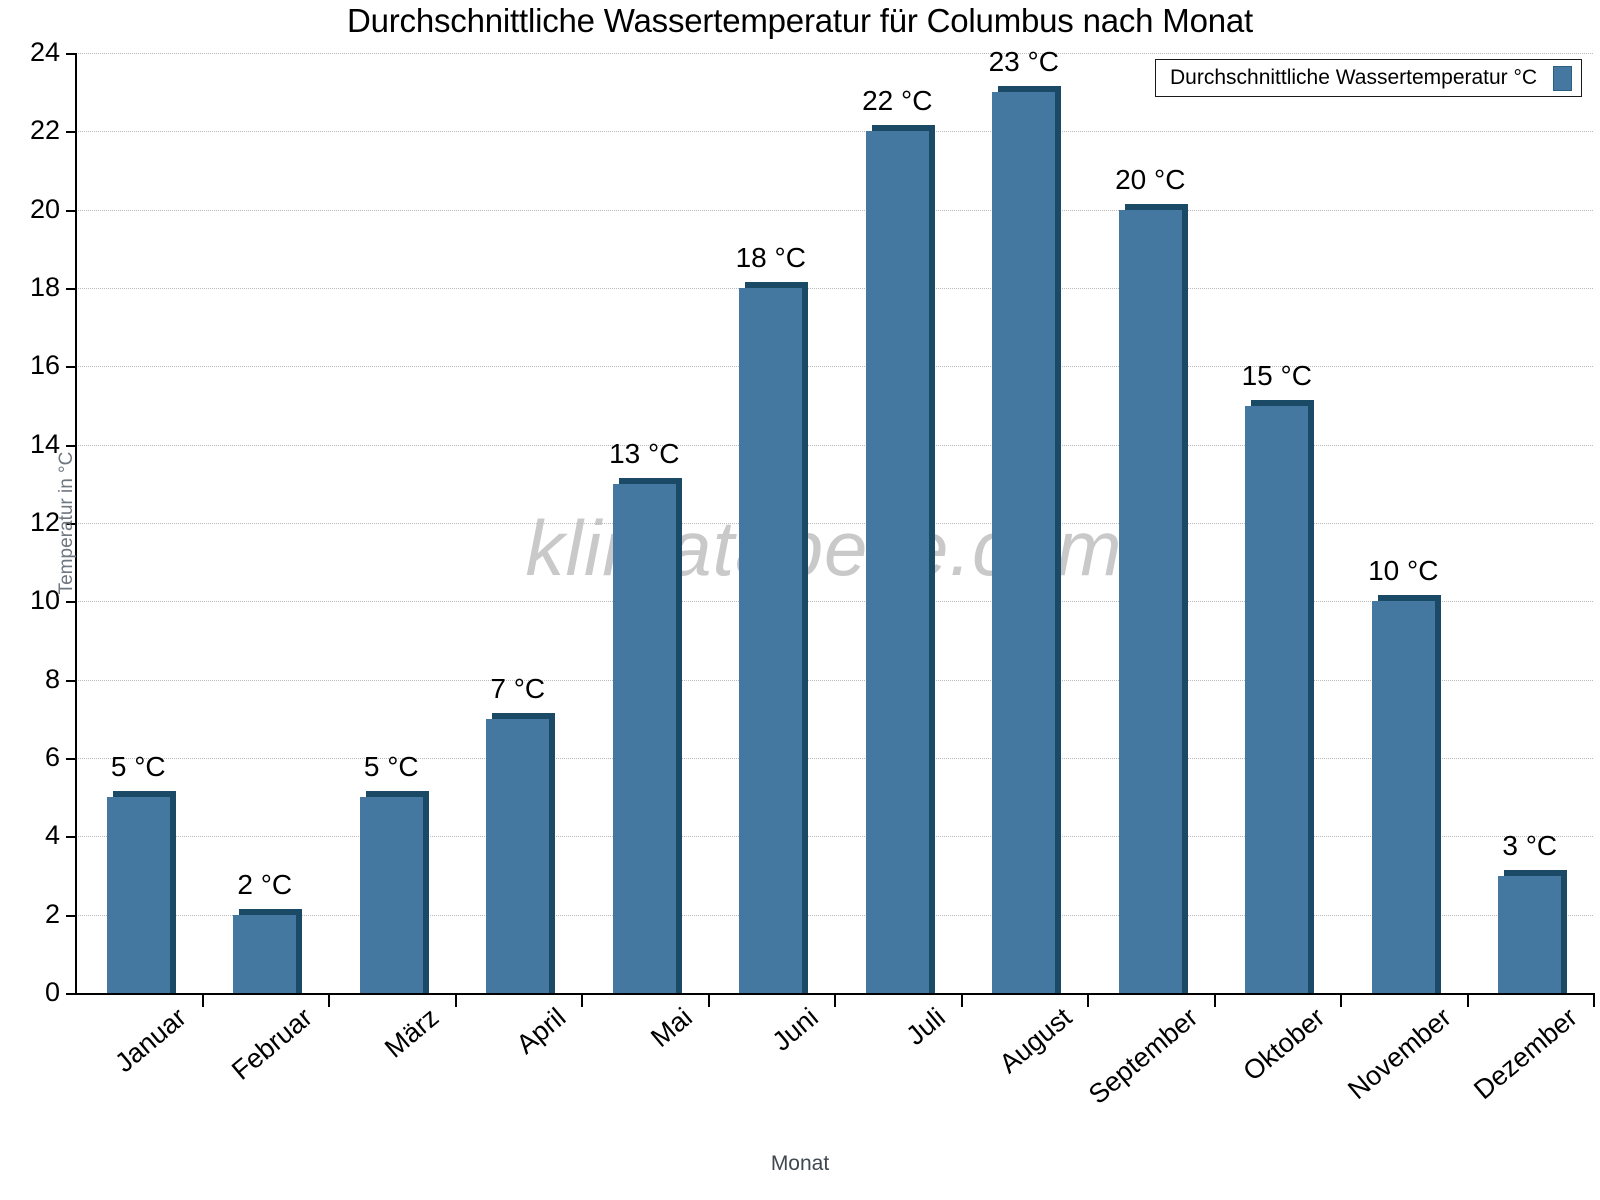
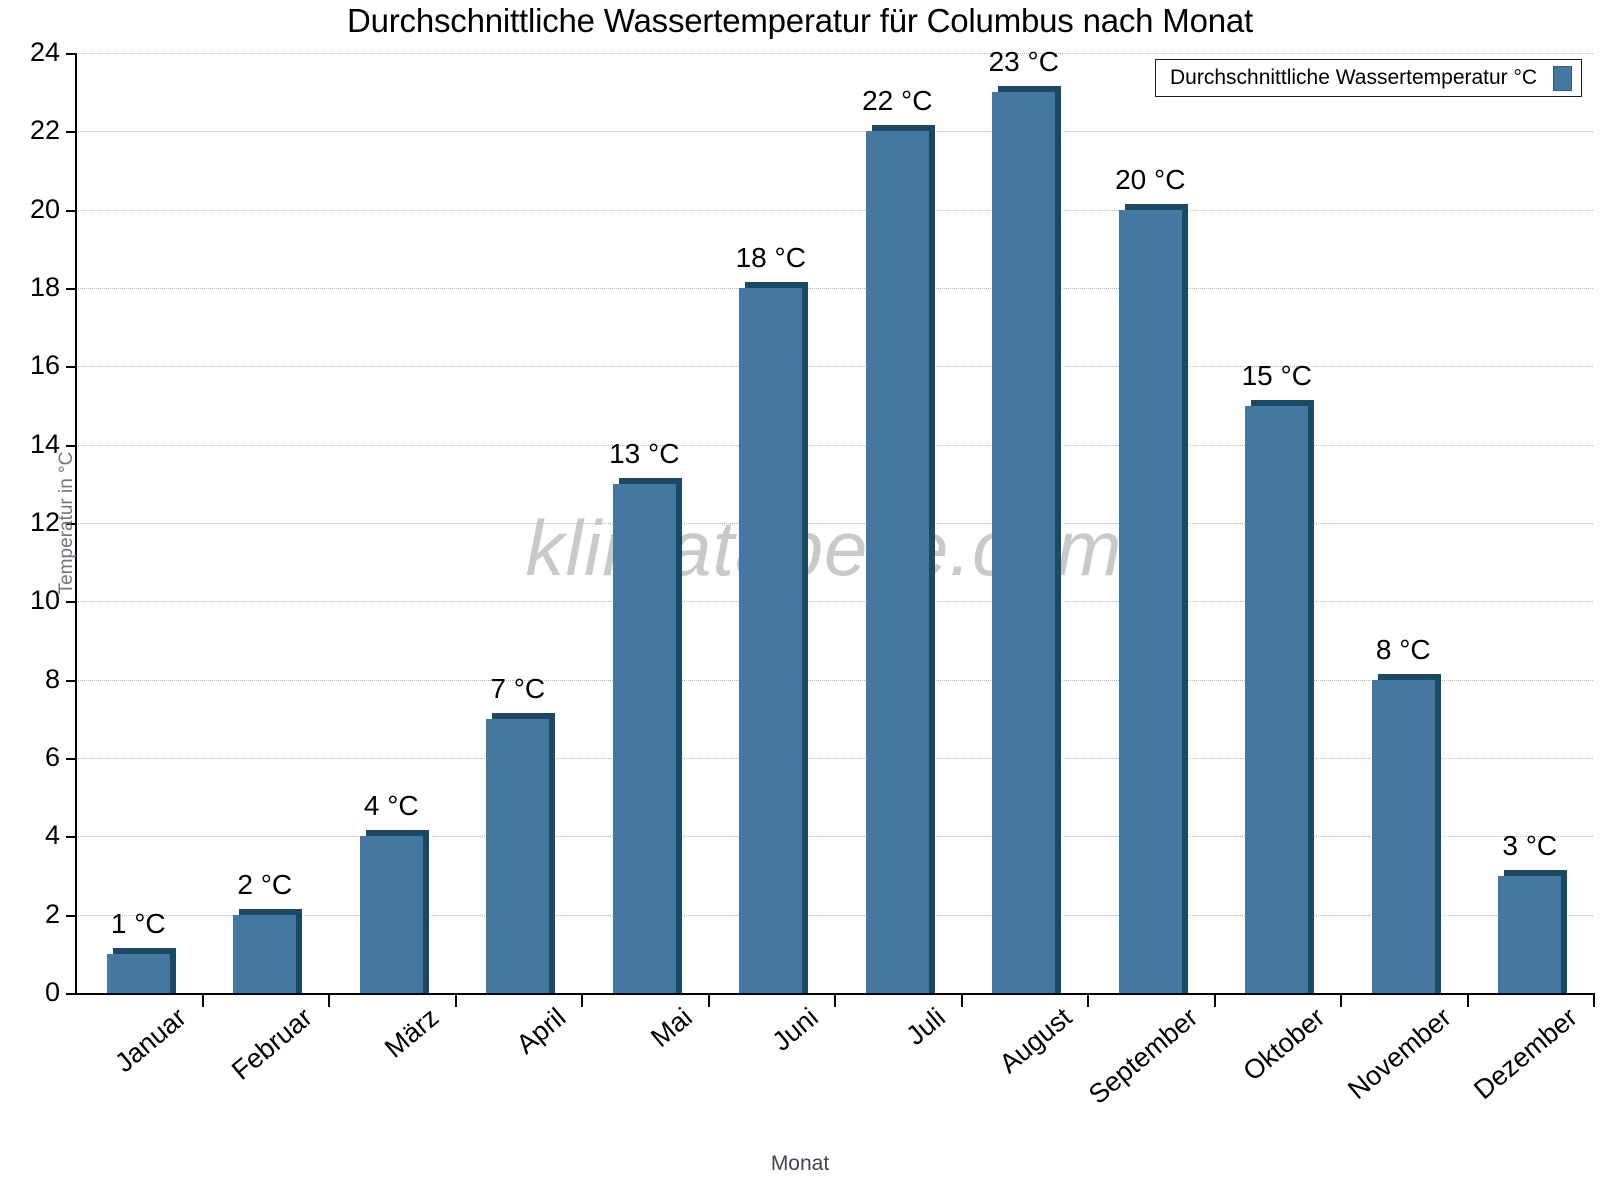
Januar: 5 -> 1
März: 5 -> 4
November: 10 -> 8
